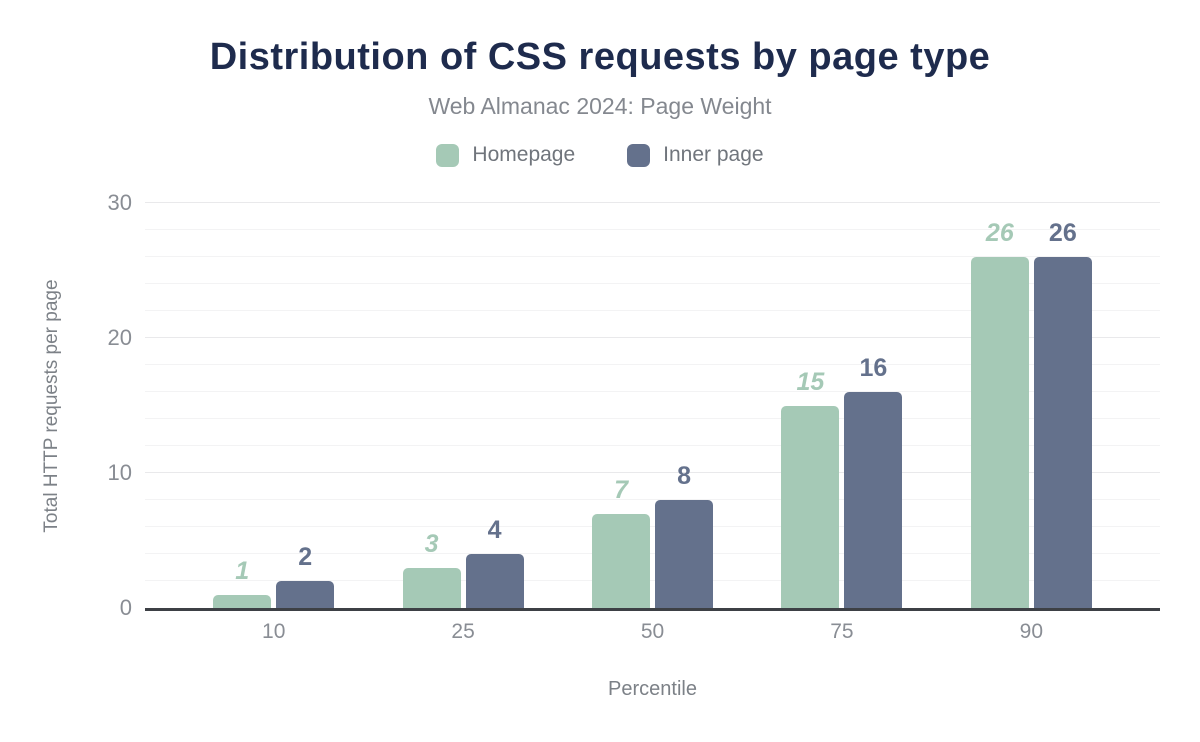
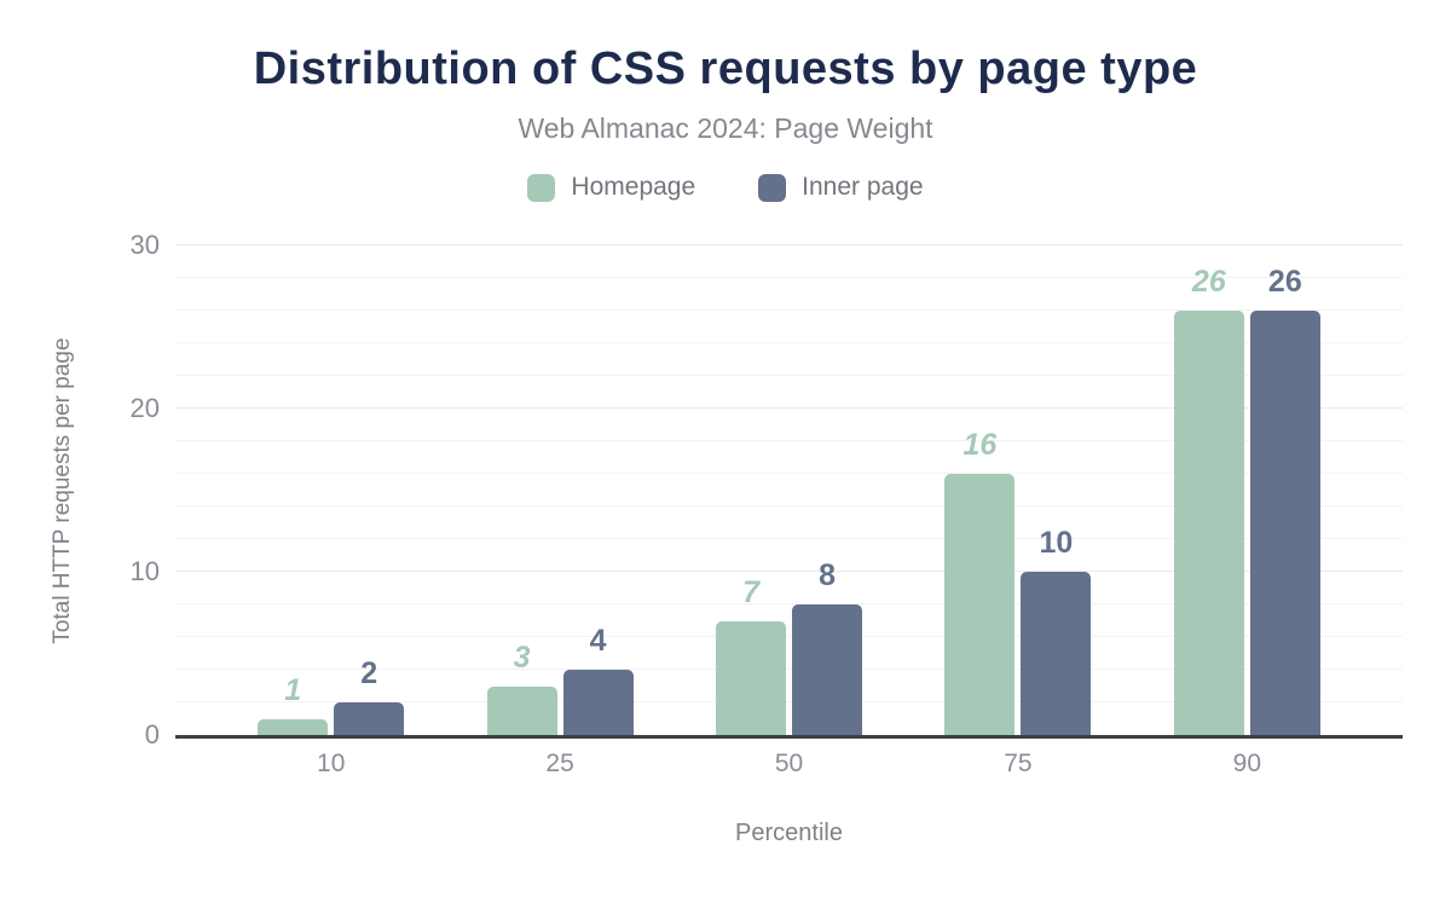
Homepage/75: 15 -> 16
Inner page/75: 16 -> 10
